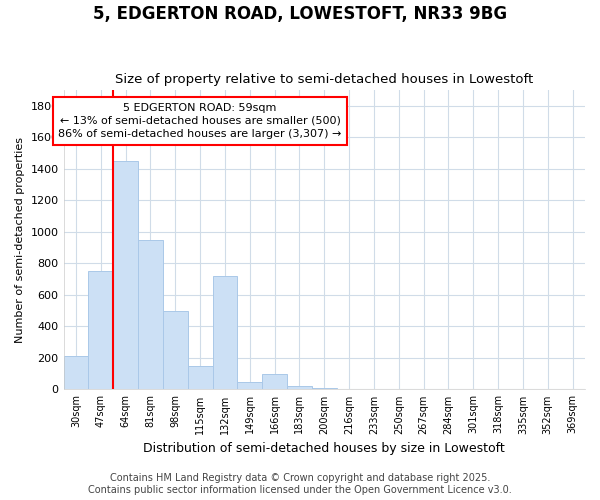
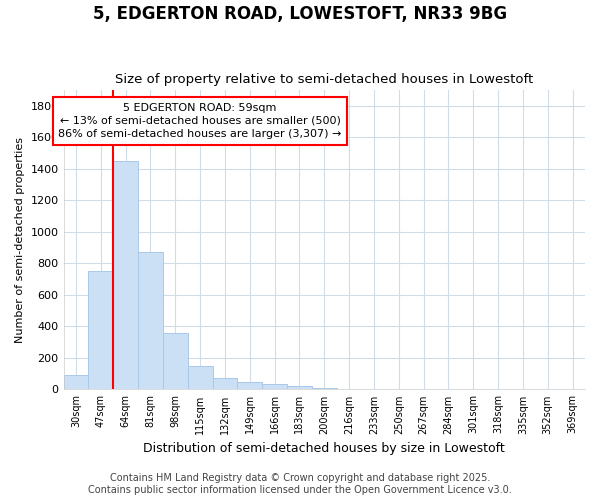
30sqm: 210 -> 90
81sqm: 950 -> 870
98sqm: 500 -> 360
132sqm: 720 -> 70
166sqm: 100 -> 40
